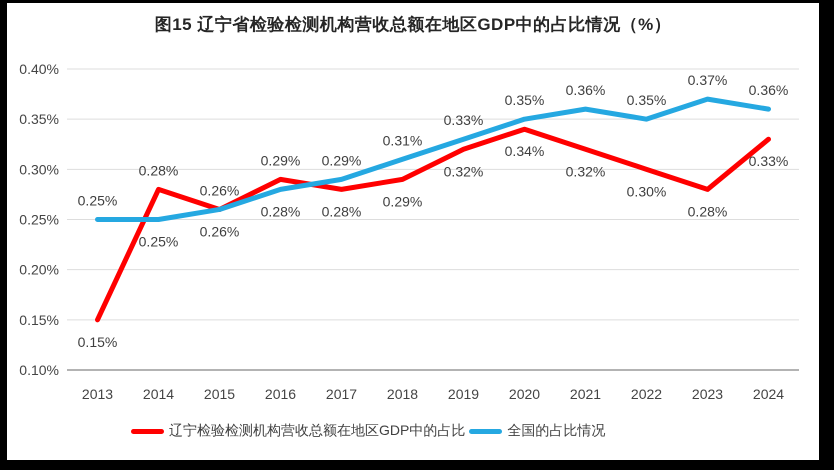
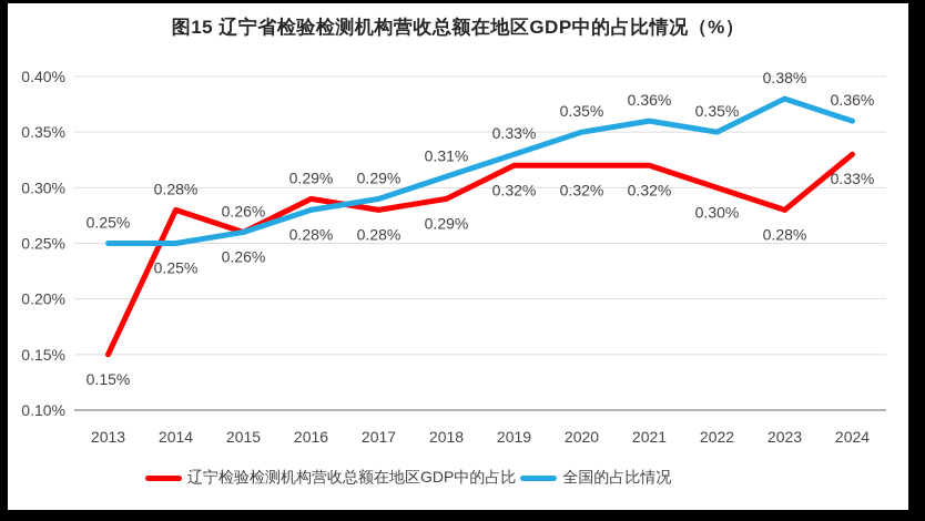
辽宁检验检测机构营收总额在地区GDP中的占比/2020: 0.34% -> 0.32%
全国的占比情况/2023: 0.37% -> 0.38%
